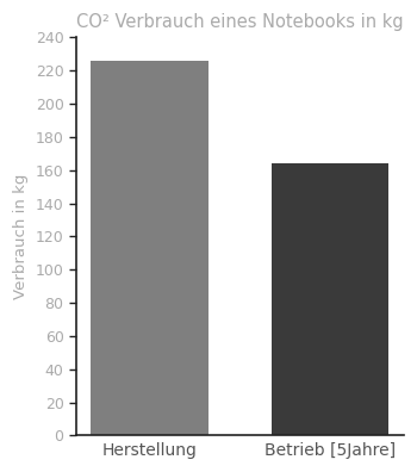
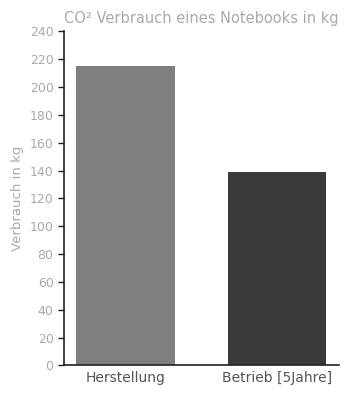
Herstellung: 226 -> 215
Betrieb [5Jahre]: 164 -> 139
